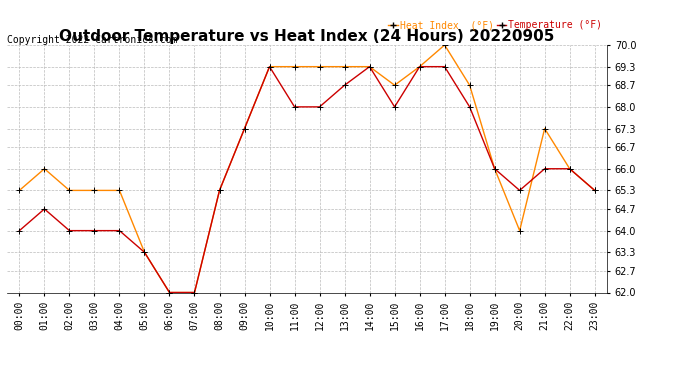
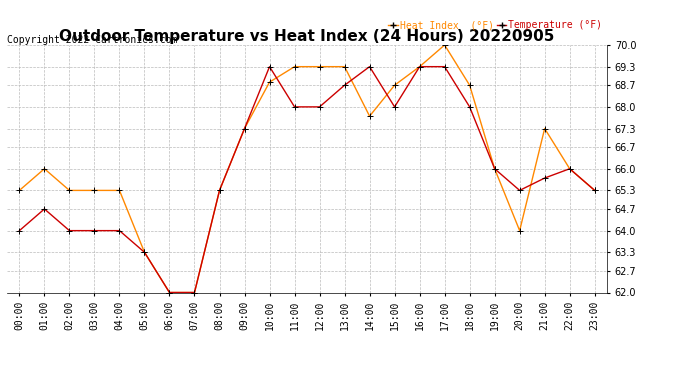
Heat Index (°F)/10:00: 69.3 -> 68.8
Heat Index (°F)/14:00: 69.3 -> 67.7
Temperature (°F)/21:00: 66.0 -> 65.7
